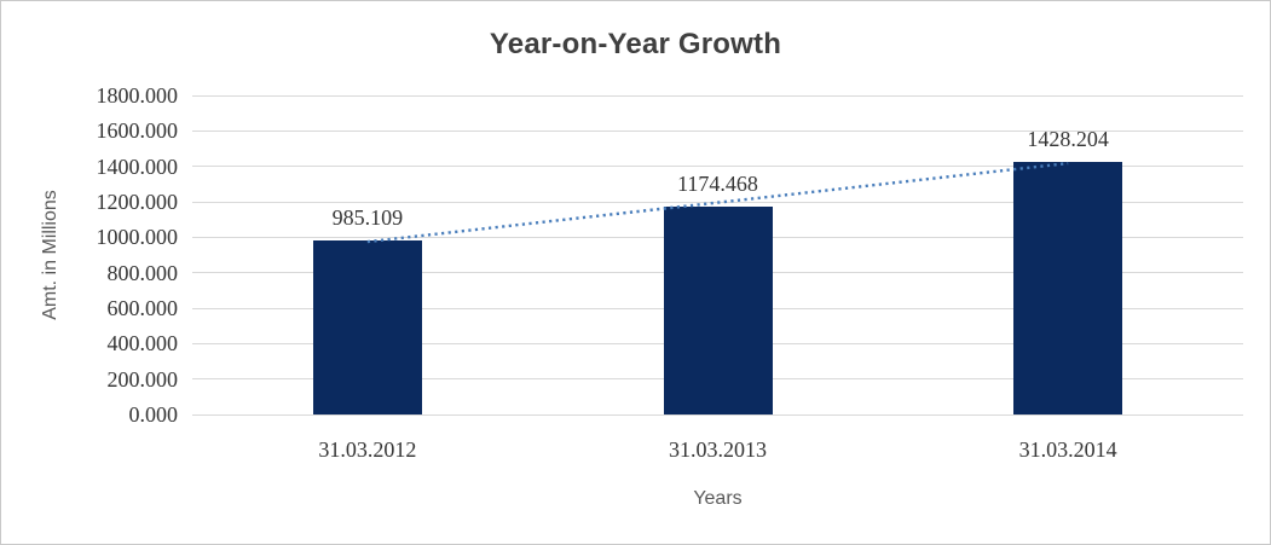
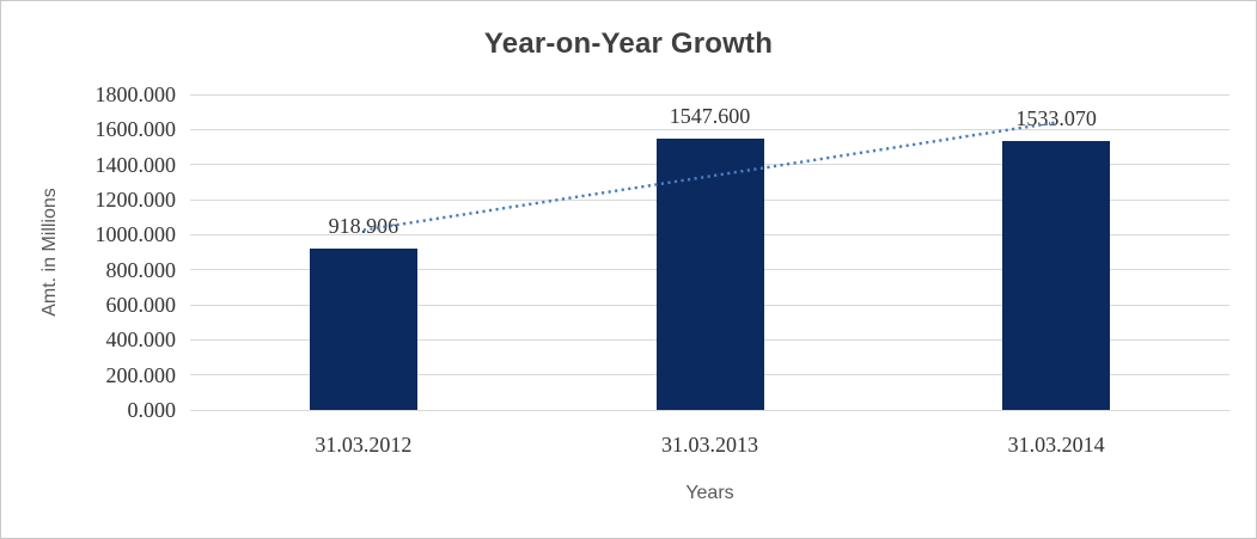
31.03.2012: 985.109 -> 918.906
31.03.2013: 1174.468 -> 1547.600
31.03.2014: 1428.204 -> 1533.070
